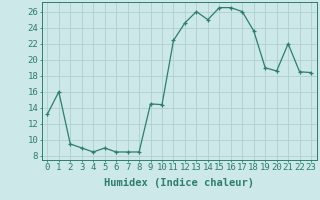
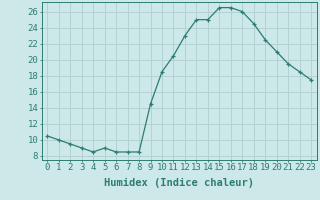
0: 13.2 -> 10.5
1: 16.0 -> 10.0
10: 14.4 -> 18.5
11: 22.4 -> 20.5
12: 24.6 -> 23.0
13: 26.0 -> 25.0
18: 23.6 -> 24.5
19: 19.0 -> 22.5
20: 18.6 -> 21.0
21: 22.0 -> 19.5
23: 18.4 -> 17.5
